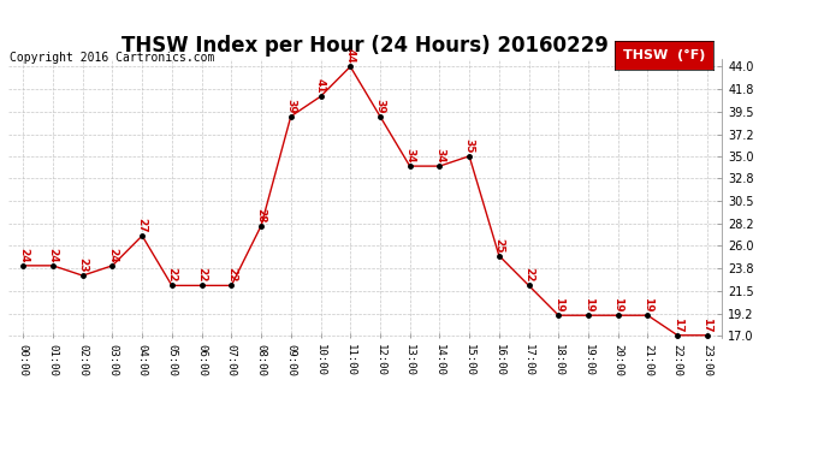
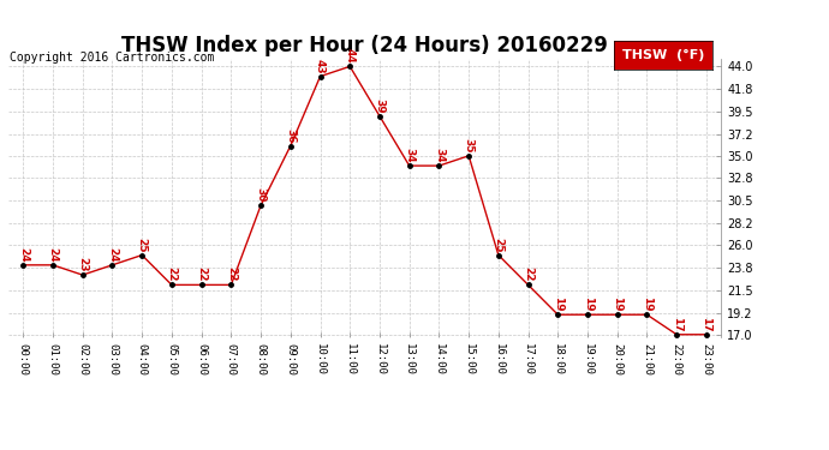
04:00: 27 -> 25
08:00: 28 -> 30
09:00: 39 -> 36
10:00: 41 -> 43
